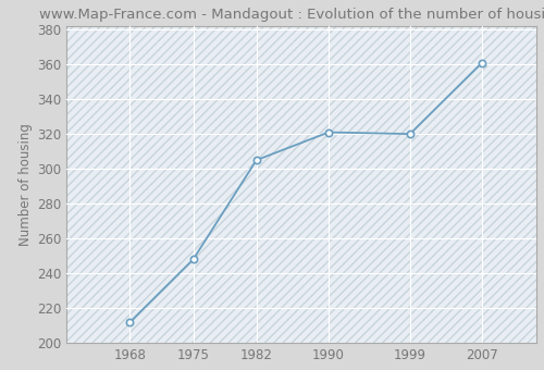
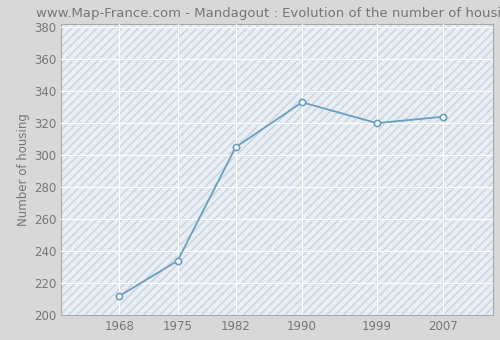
1975: 248 -> 234
1990: 321 -> 333
2007: 361 -> 324
